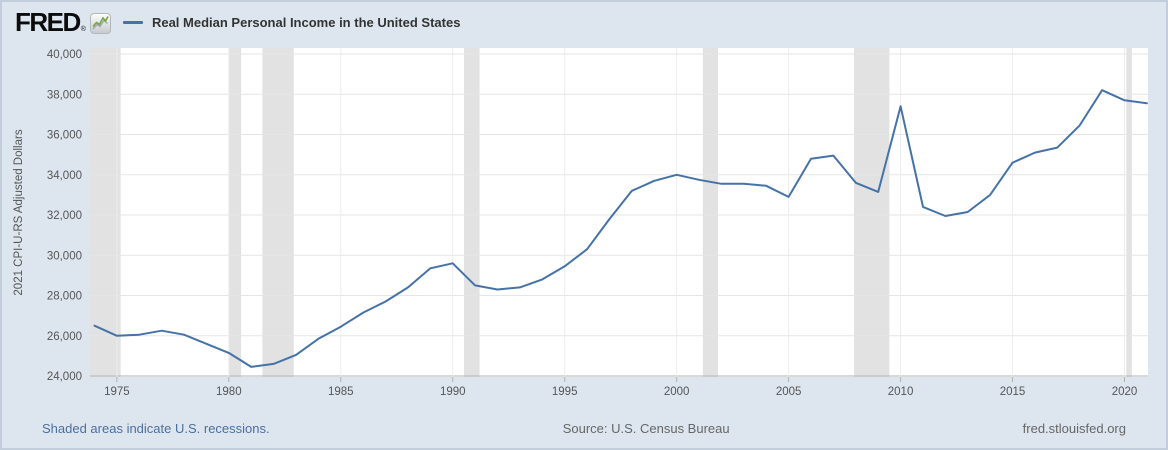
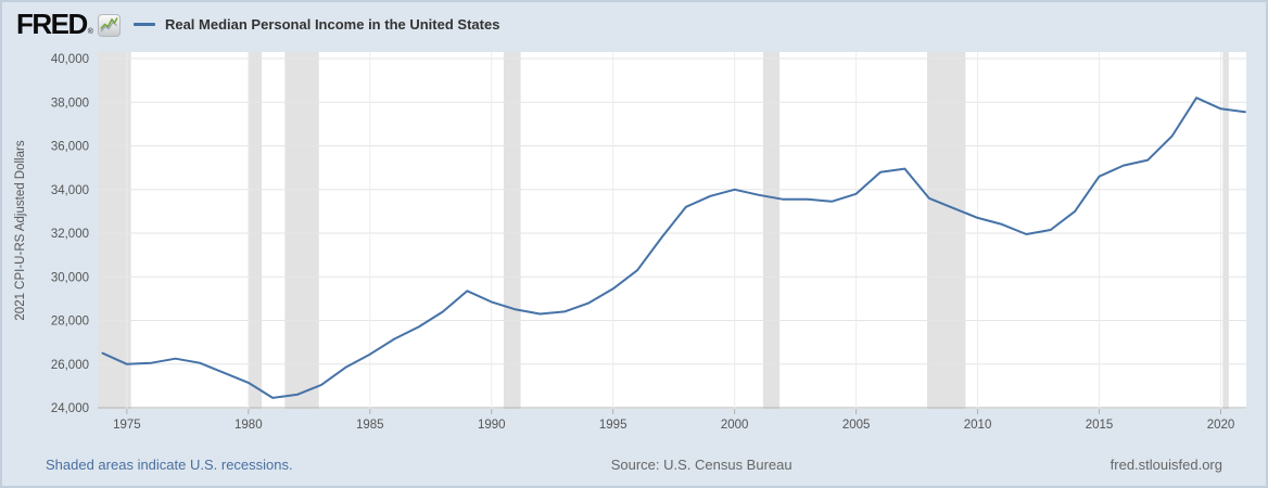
1990: 29600 -> 28800
2005: 32900 -> 33800
2010: 37400 -> 32700
